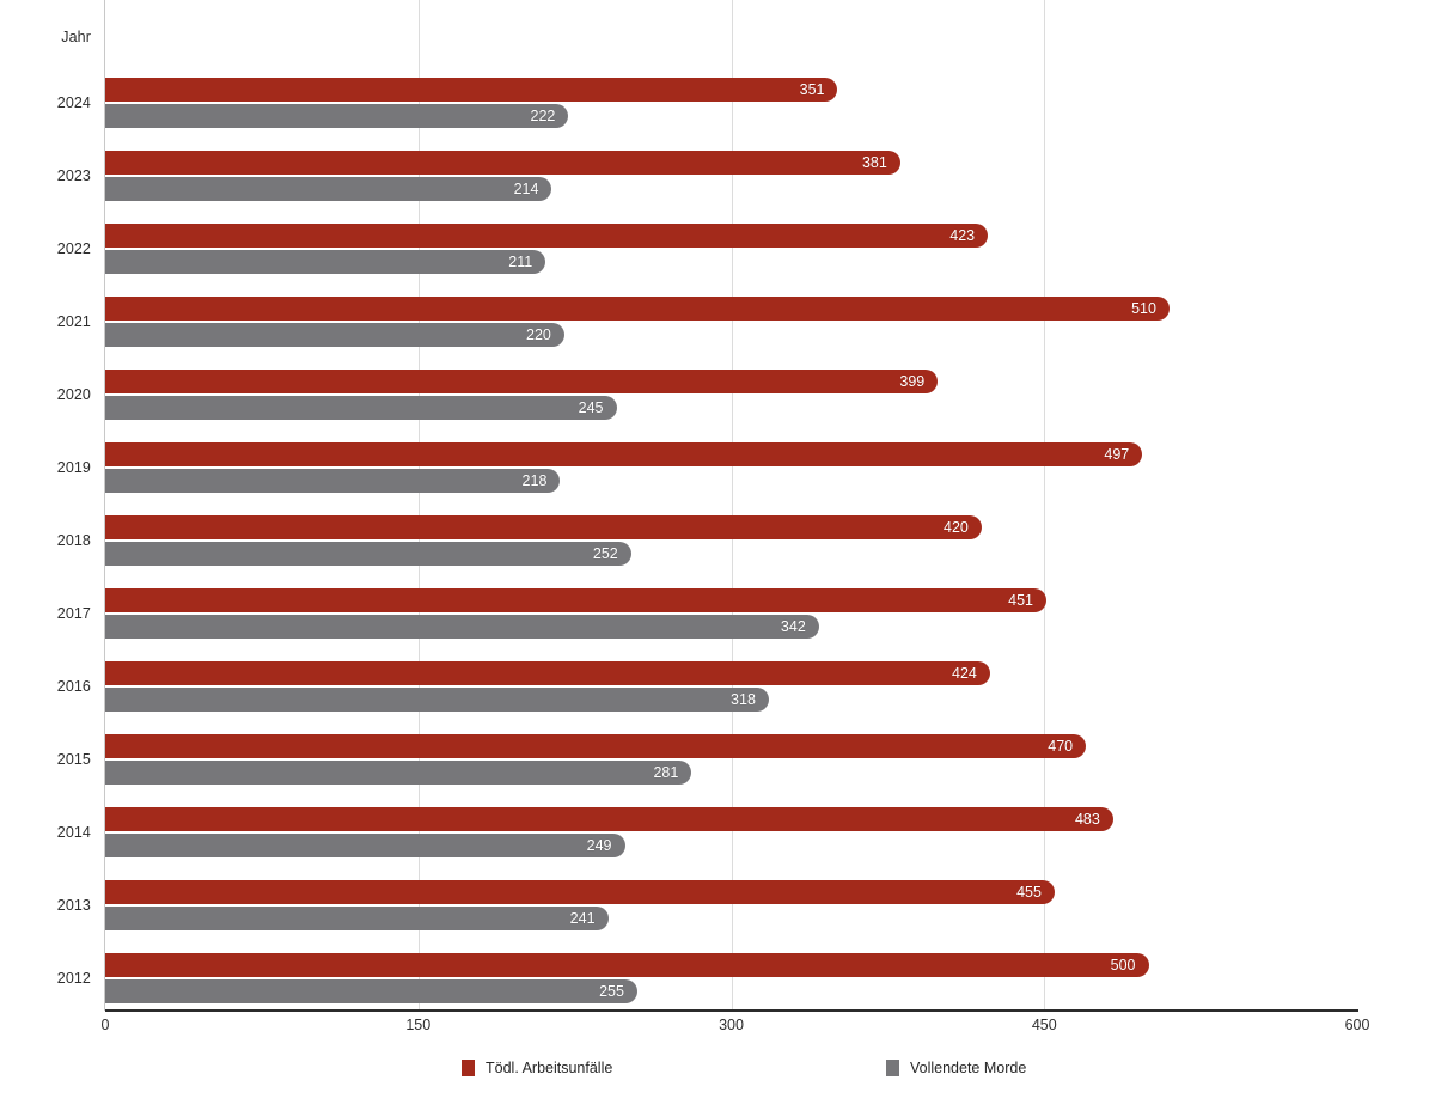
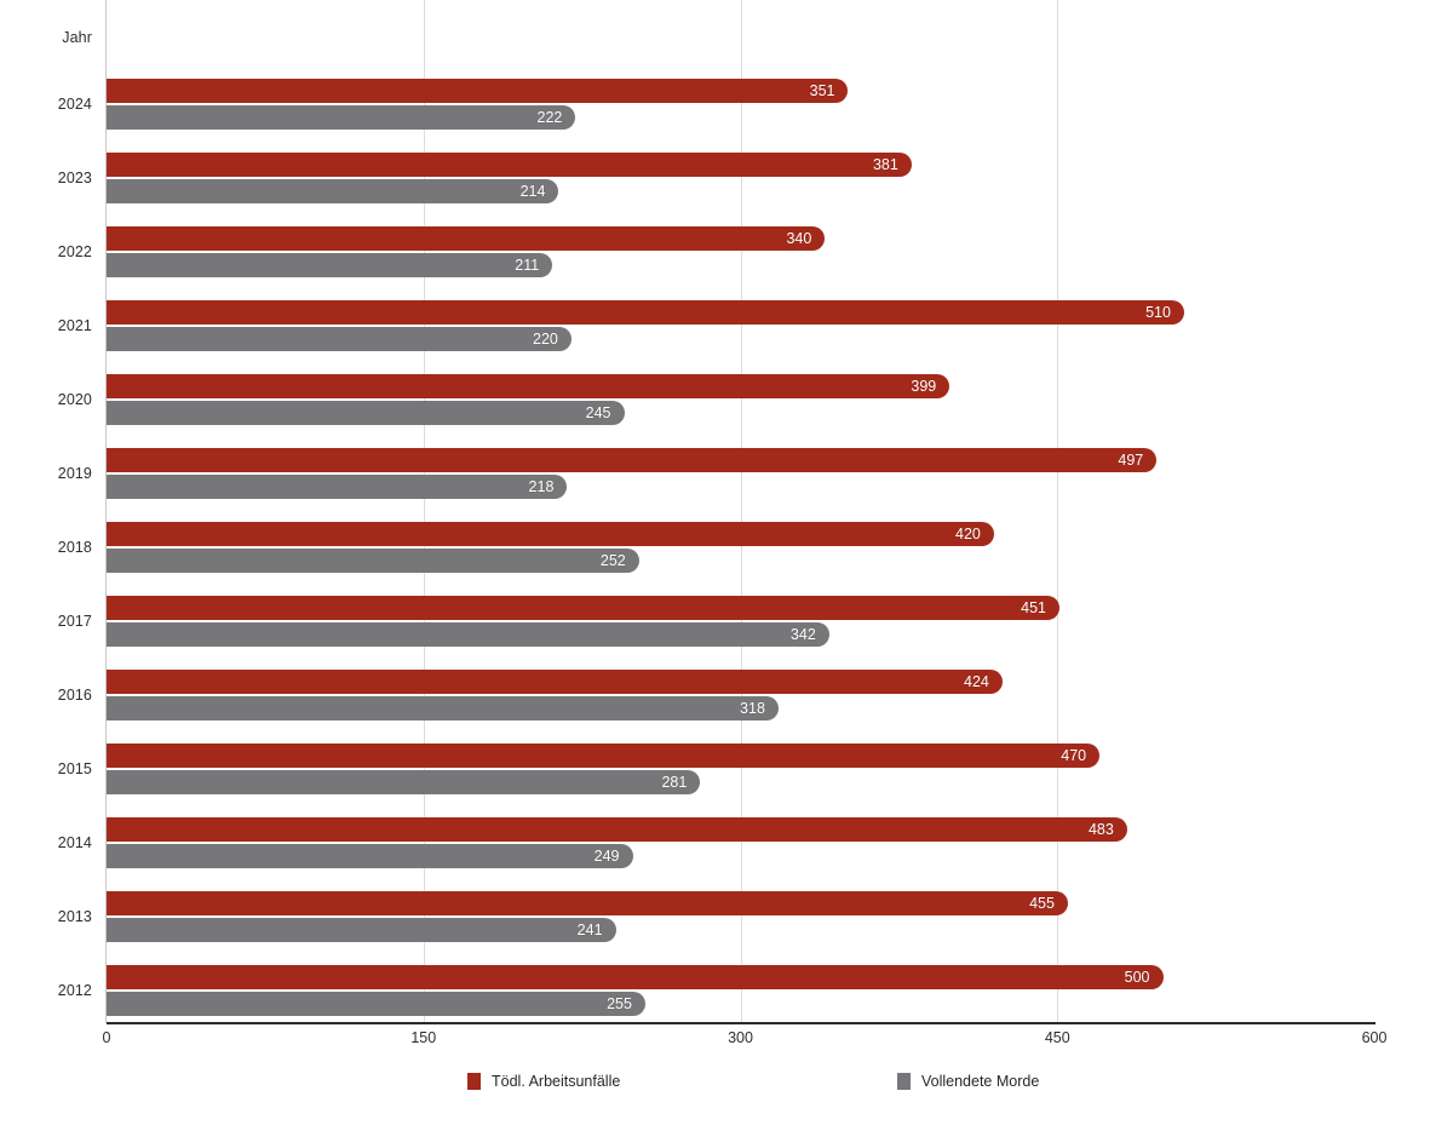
Tödl. Arbeitsunfälle/2022: 423 -> 340
